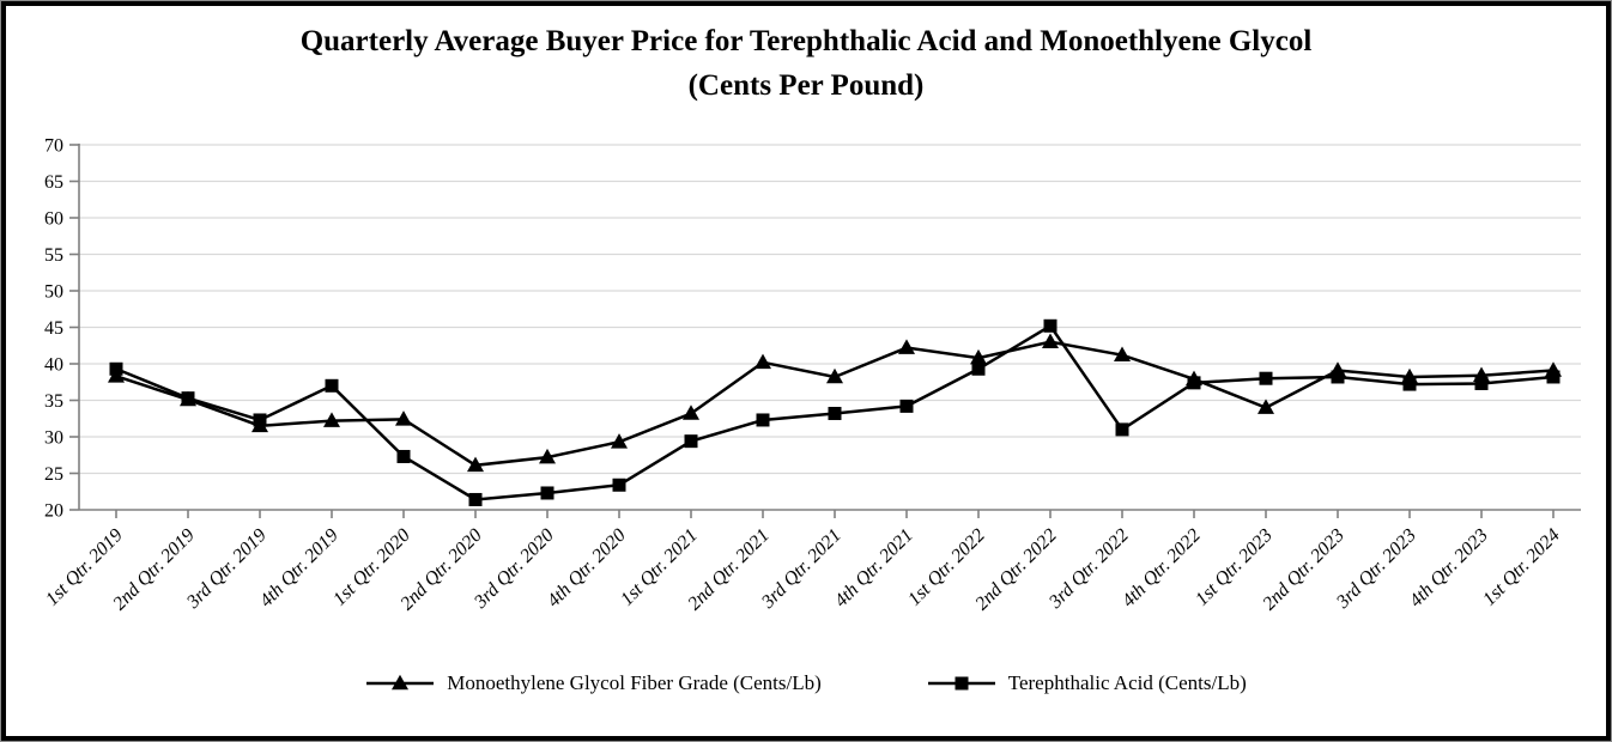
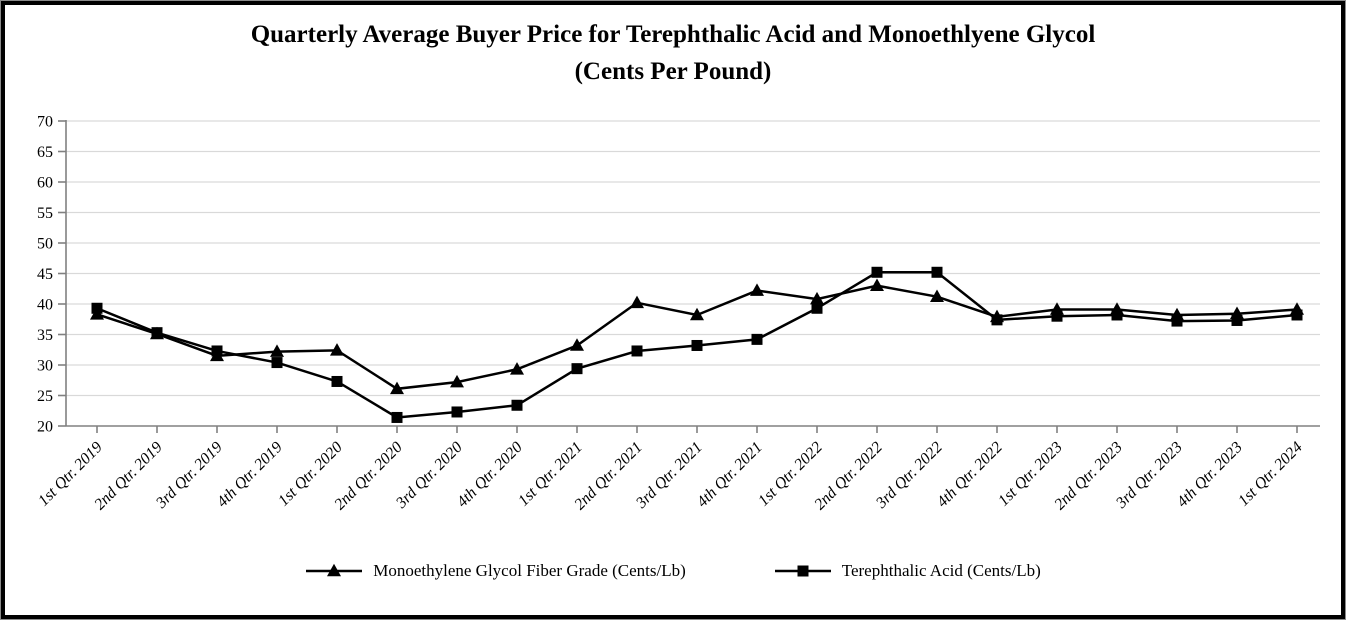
Terephthalic Acid (Cents/Lb)/4th Qtr. 2019: 37 -> 30
Terephthalic Acid (Cents/Lb)/3rd Qtr. 2022: 31 -> 45
Monoethylene Glycol Fiber Grade (Cents/Lb)/1st Qtr. 2023: 34 -> 39
